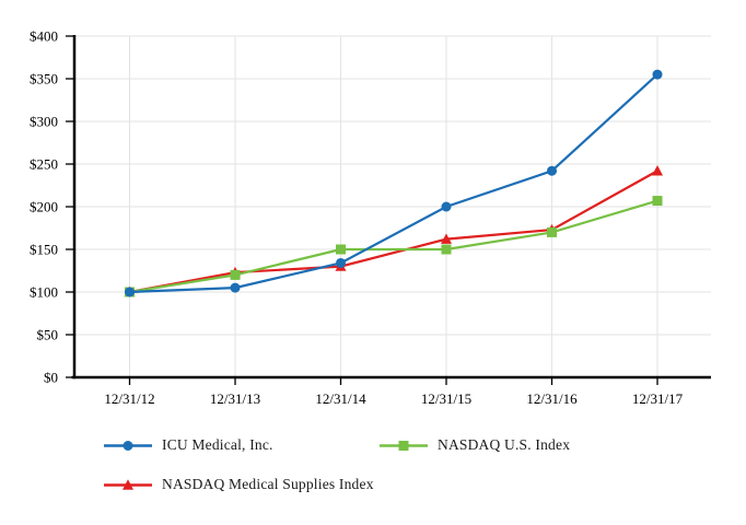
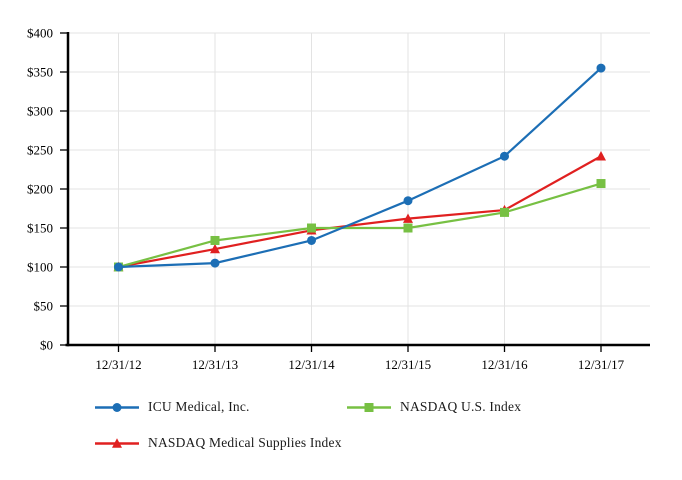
NASDAQ U.S. Index/12/31/13: $120 -> $130
NASDAQ Medical Supplies Index/12/31/14: $130 -> $150
ICU Medical, Inc./12/31/15: $200 -> $180
